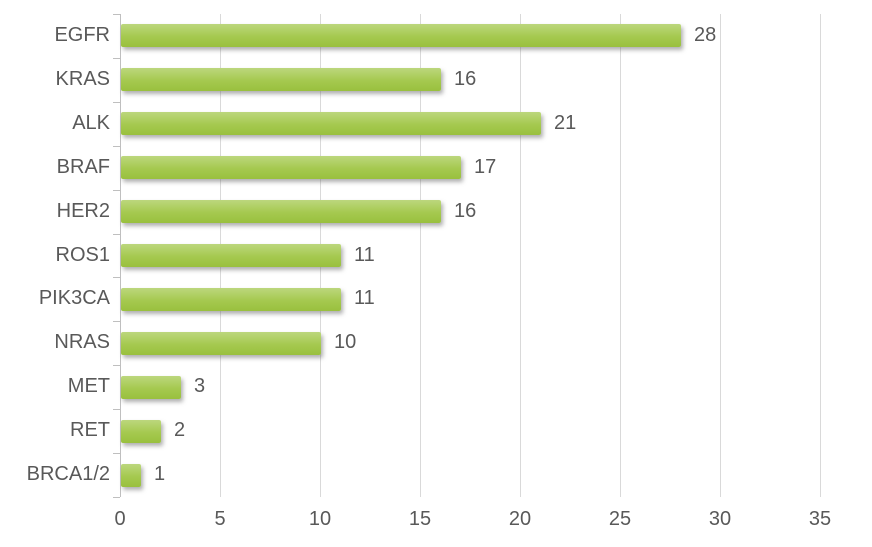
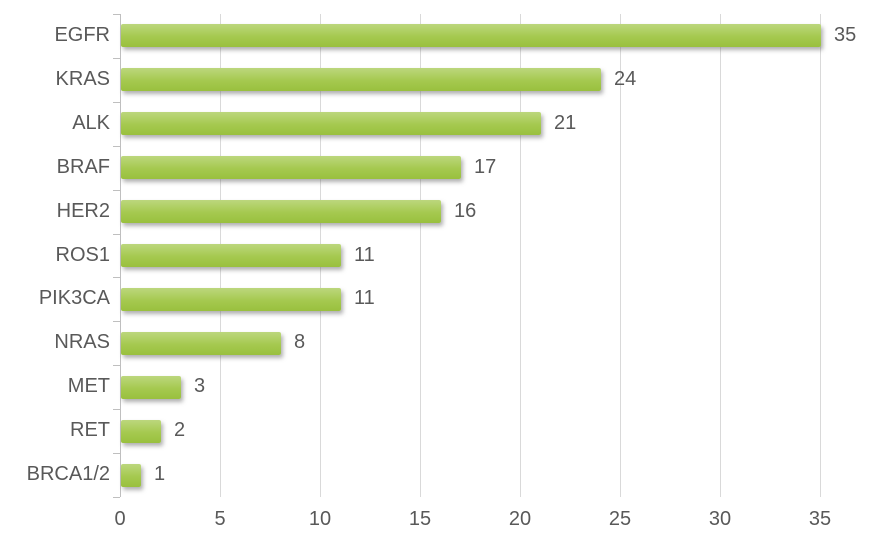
EGFR: 28 -> 35
KRAS: 16 -> 24
NRAS: 10 -> 8
